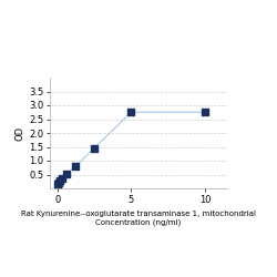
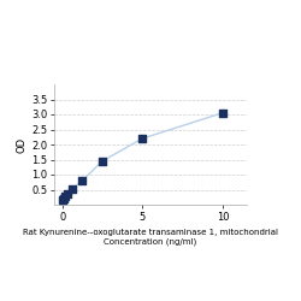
5: 2.75 -> 2.20
10: 2.75 -> 3.05
